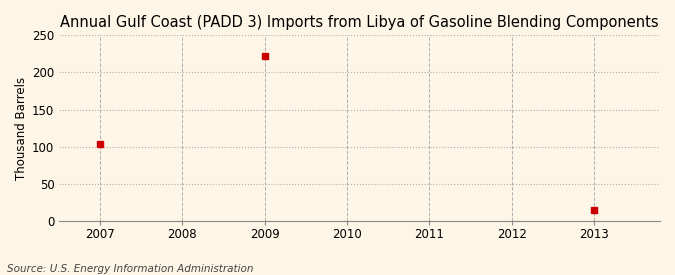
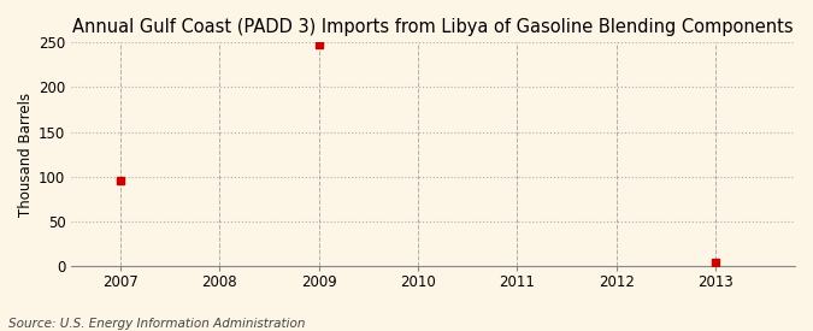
2007: 104 -> 95
2009: 222 -> 248
2013: 14 -> 4
